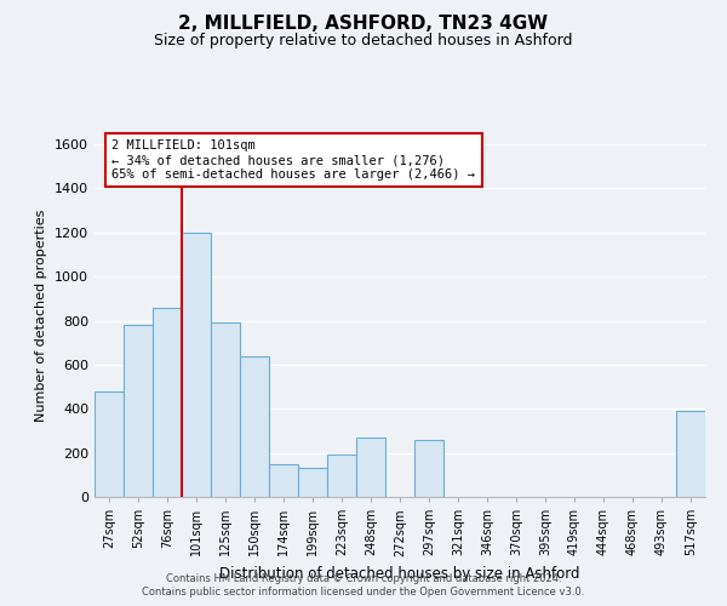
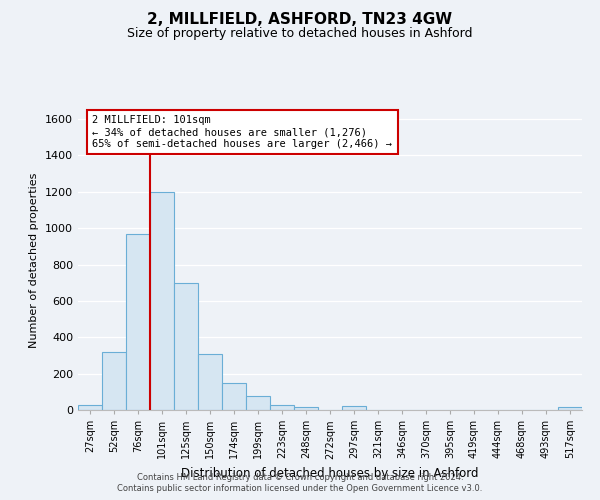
27sqm: 480 -> 20
52sqm: 780 -> 320
76sqm: 860 -> 970
125sqm: 790 -> 700
150sqm: 640 -> 310
199sqm: 130 -> 80
223sqm: 190 -> 30
248sqm: 270 -> 20
297sqm: 260 -> 20
517sqm: 390 -> 20
